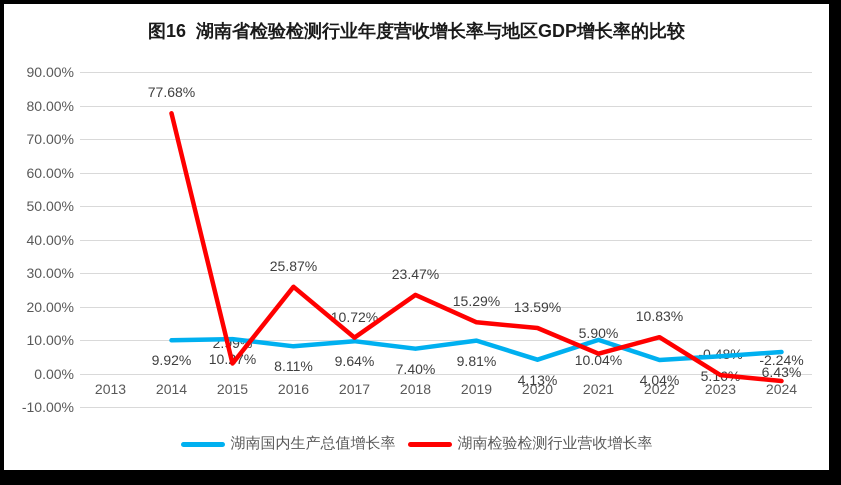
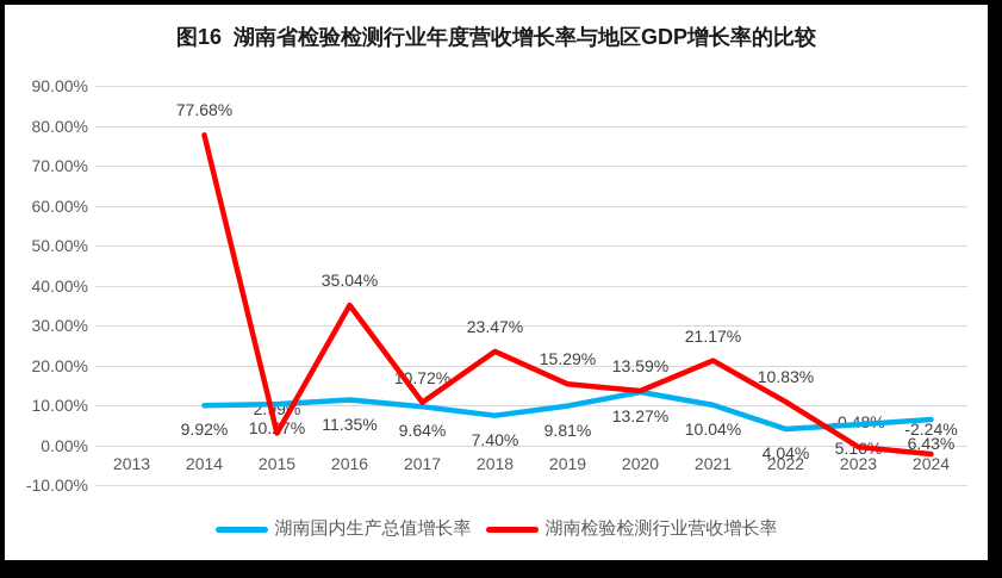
湖南国内生产总值增长率/2016: 8.11% -> 11.35%
湖南检验检测行业营收增长率/2016: 25.87% -> 35.04%
湖南国内生产总值增长率/2020: 4.13% -> 13.27%
湖南检验检测行业营收增长率/2021: 5.90% -> 21.17%
